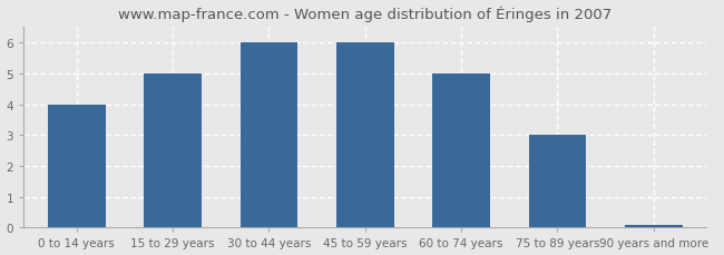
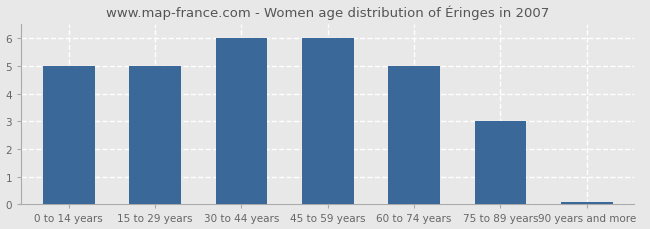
0 to 14 years: 4.00 -> 5.00
